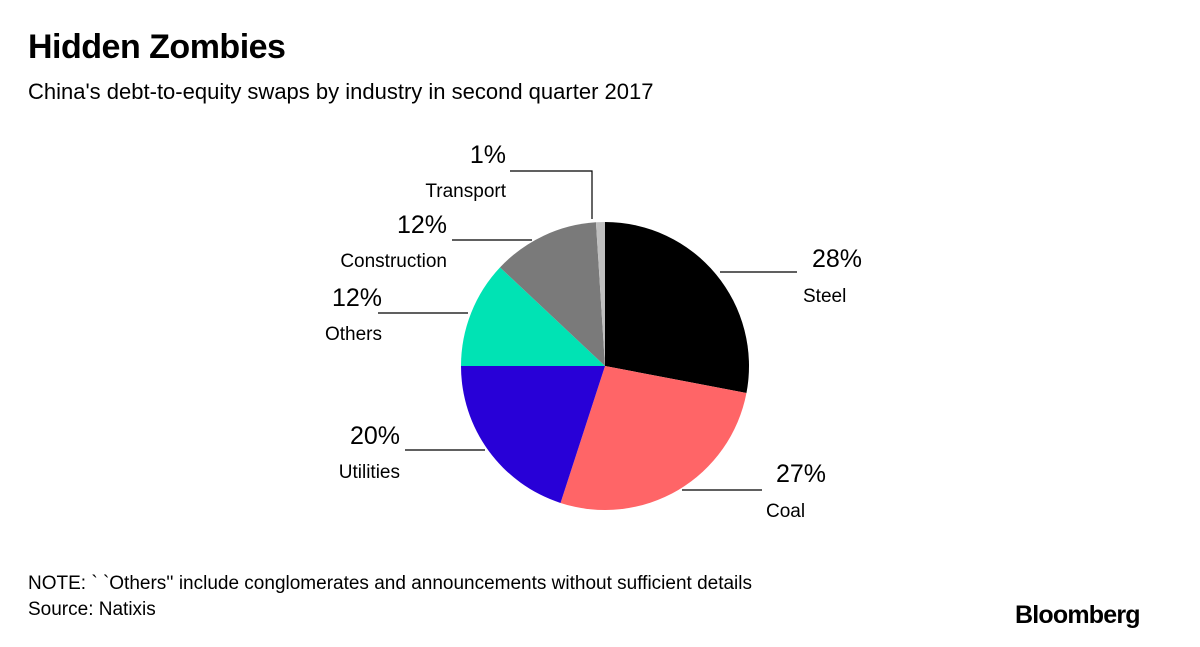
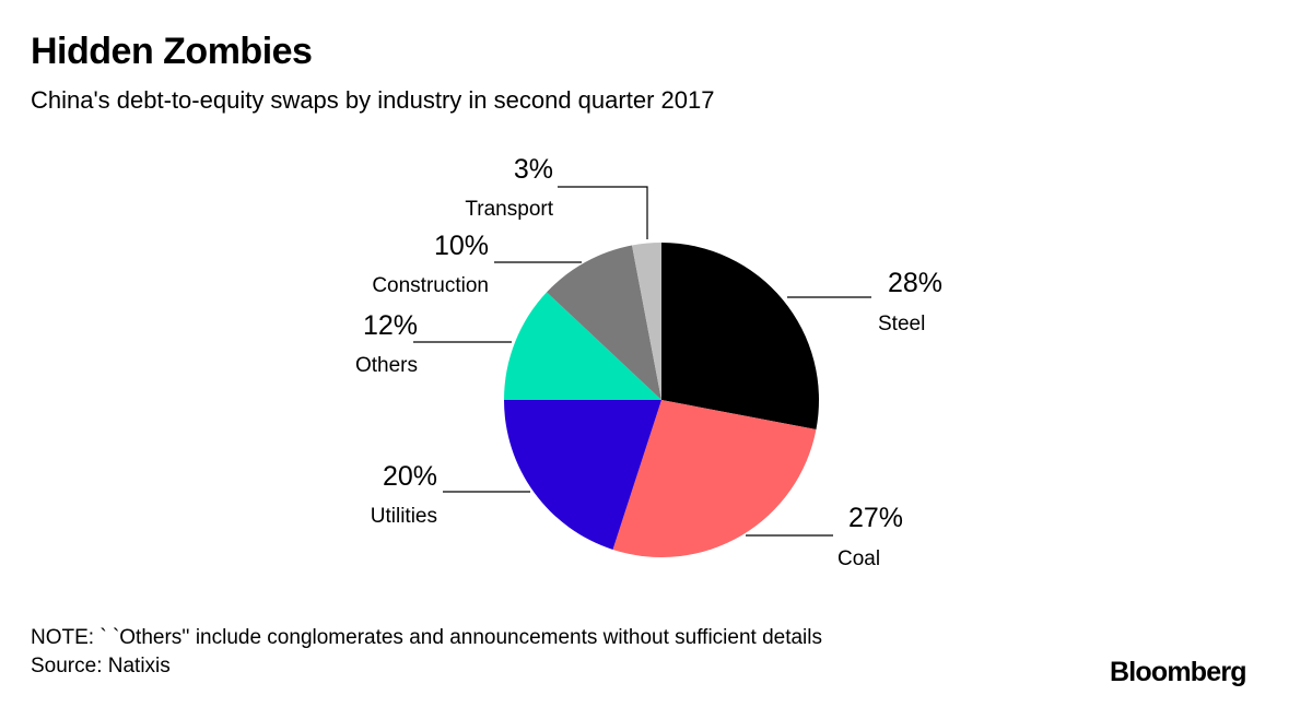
Construction: 12% -> 10%
Transport: 1% -> 3%
